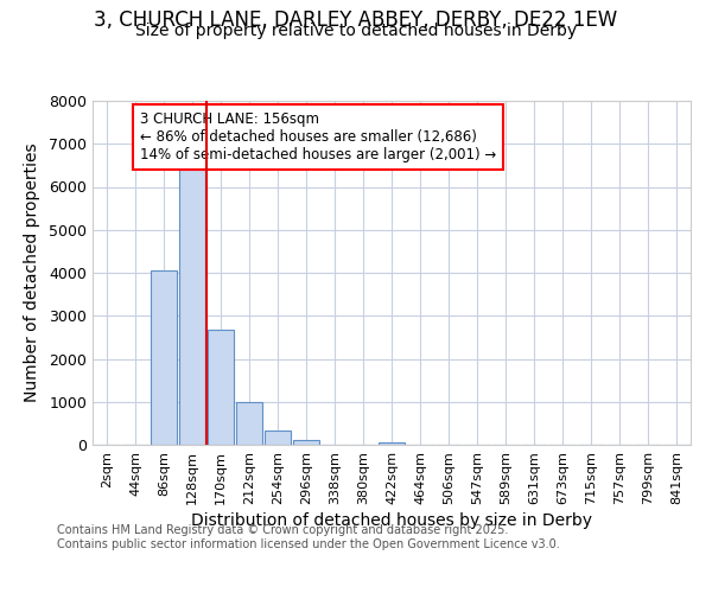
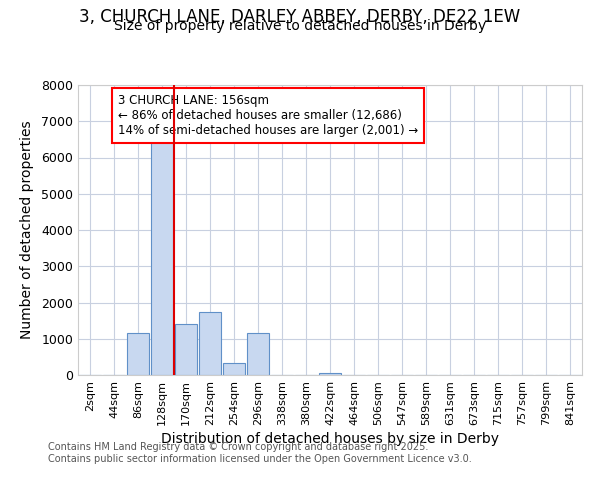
86sqm: 4050 -> 1150
170sqm: 2680 -> 1400
212sqm: 1000 -> 1750
296sqm: 110 -> 1150
